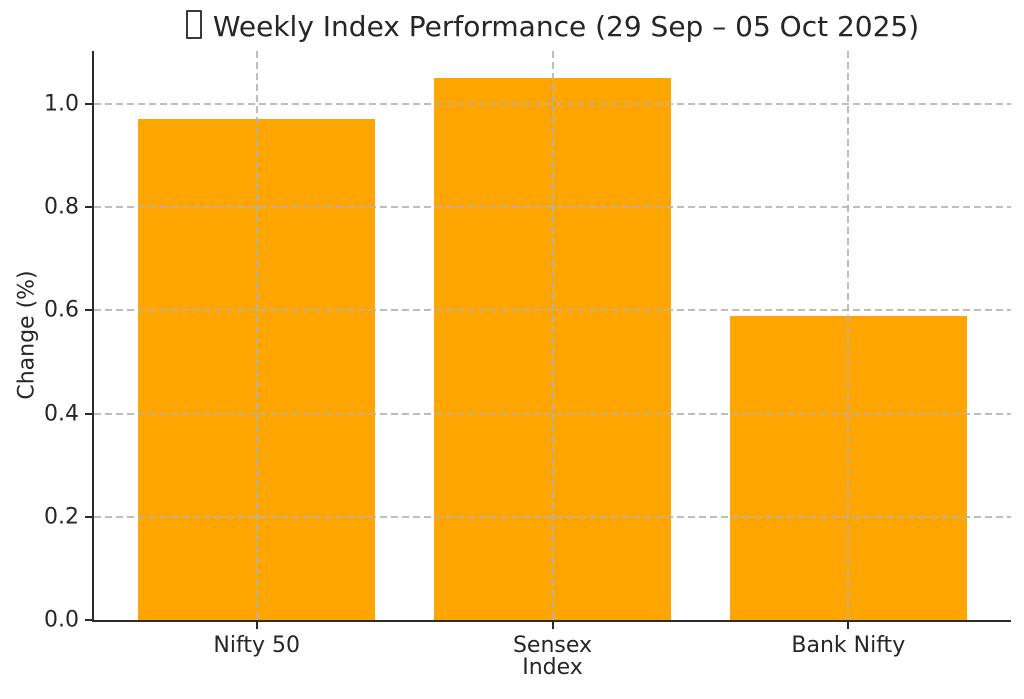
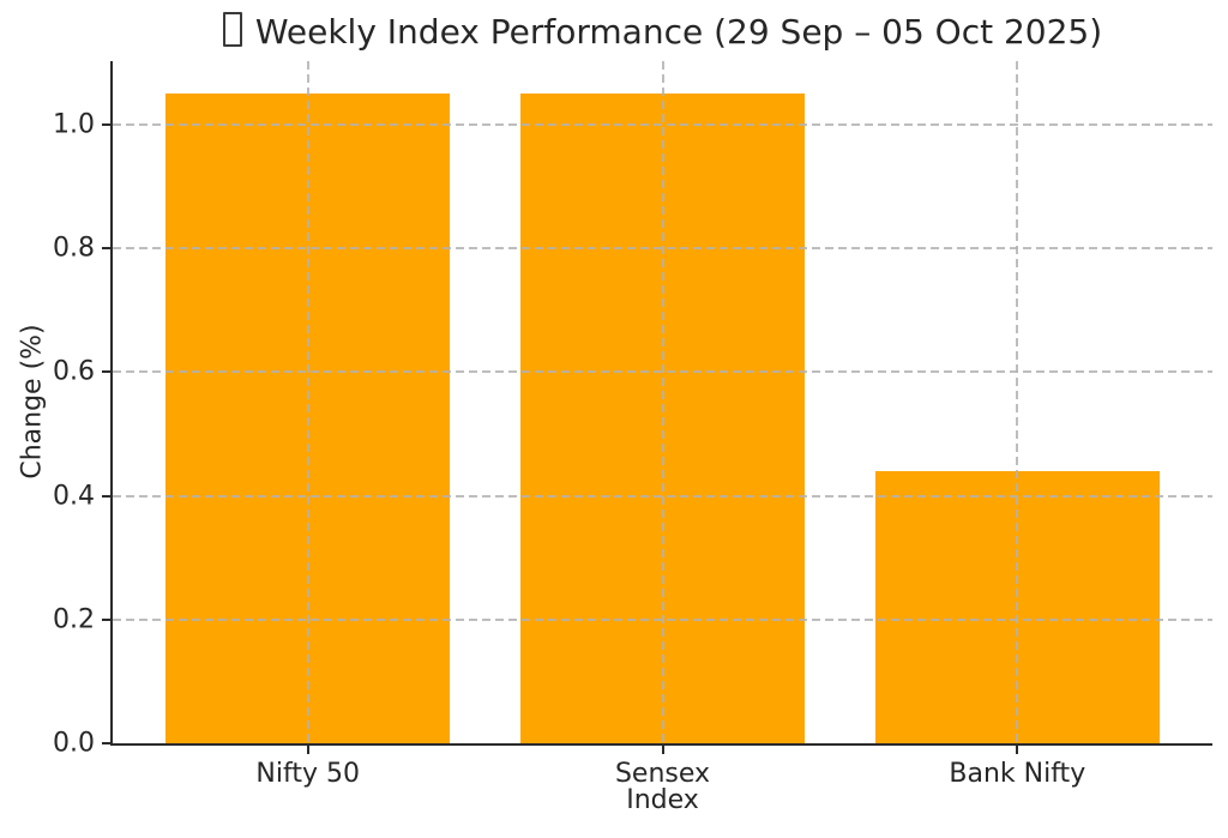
Nifty 50: 0.97 -> 1.05
Bank Nifty: 0.59 -> 0.44
